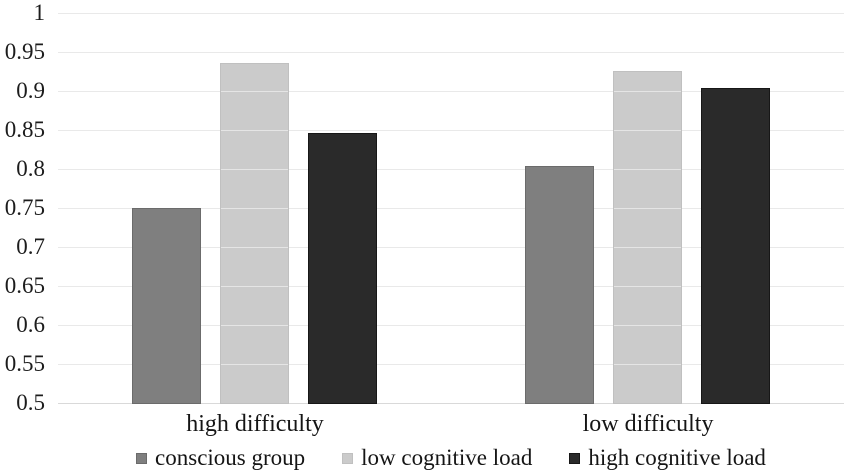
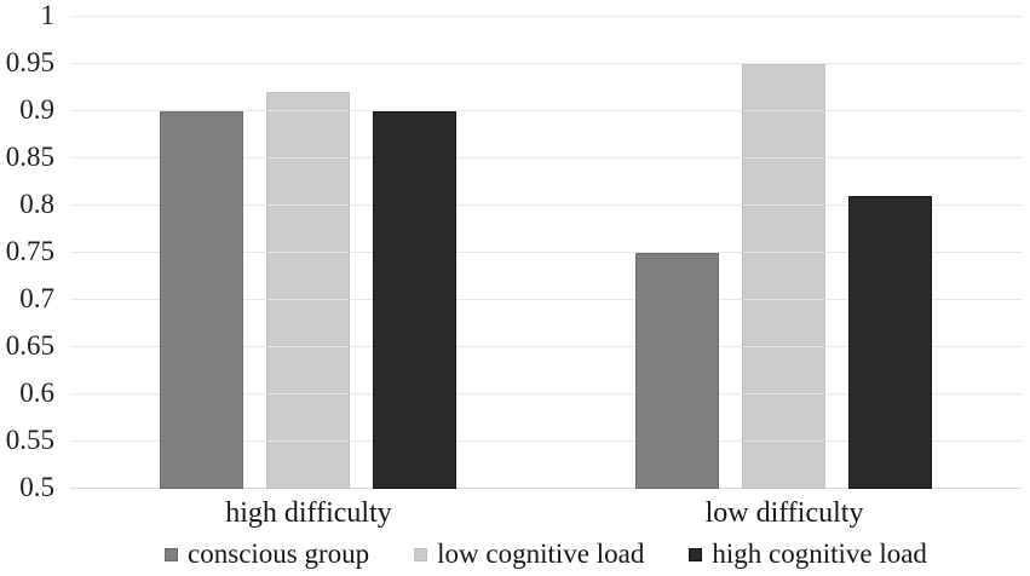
conscious group/high difficulty: 0.75 -> 0.90
low cognitive load/high difficulty: 0.94 -> 0.92
high cognitive load/high difficulty: 0.85 -> 0.90
conscious group/low difficulty: 0.81 -> 0.75
low cognitive load/low difficulty: 0.93 -> 0.95
high cognitive load/low difficulty: 0.91 -> 0.81
